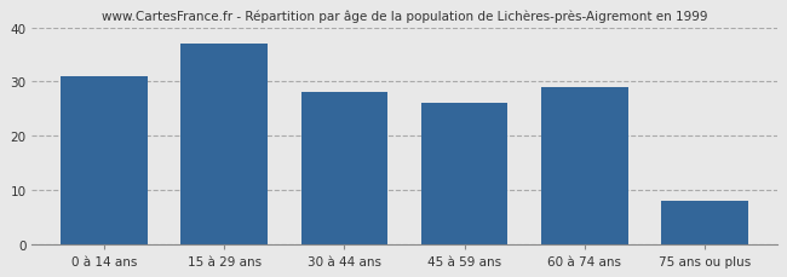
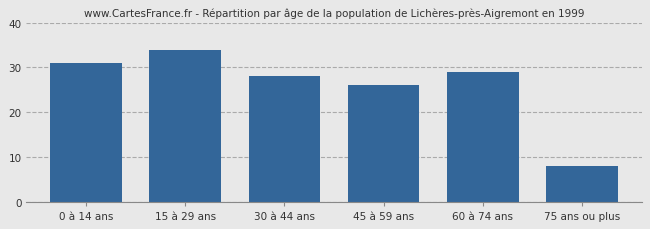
15 à 29 ans: 37 -> 34
